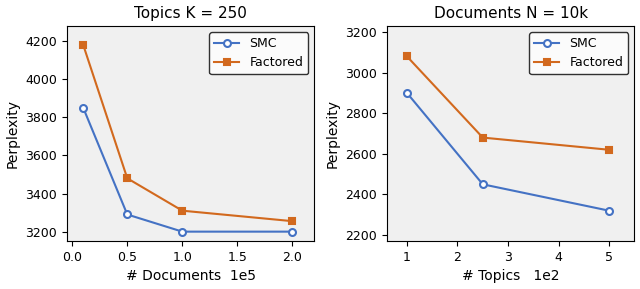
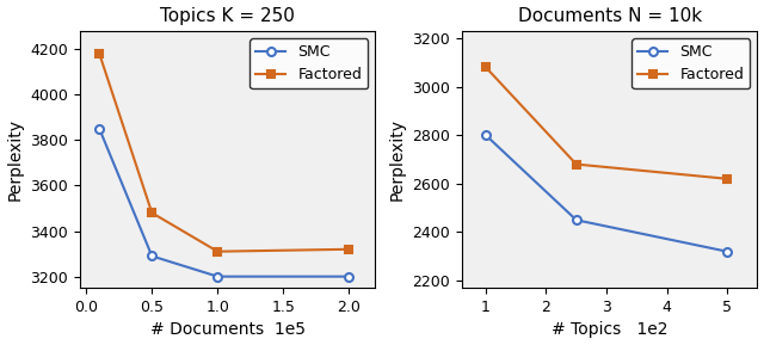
Topics K = 250/Factored/2.0: 3260 -> 3320
Documents N = 10k/SMC/1: 2900 -> 2800
